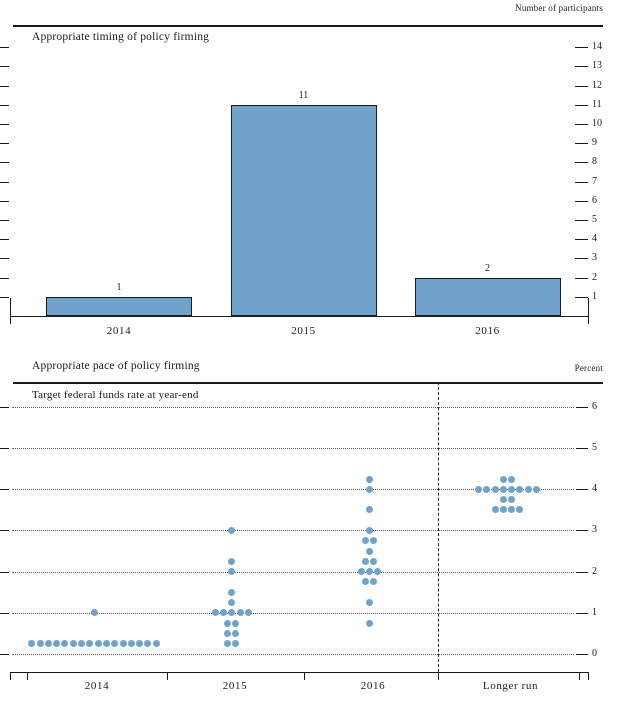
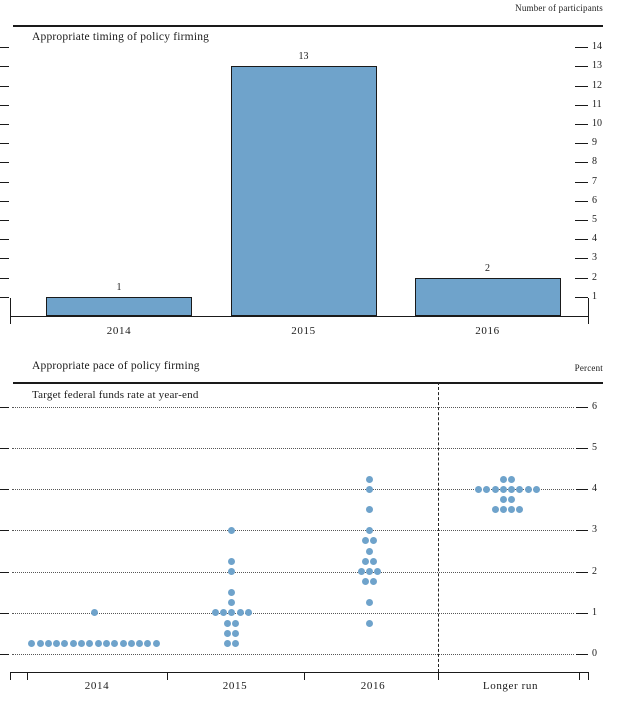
Appropriate timing of policy firming/2015: 11 -> 13
